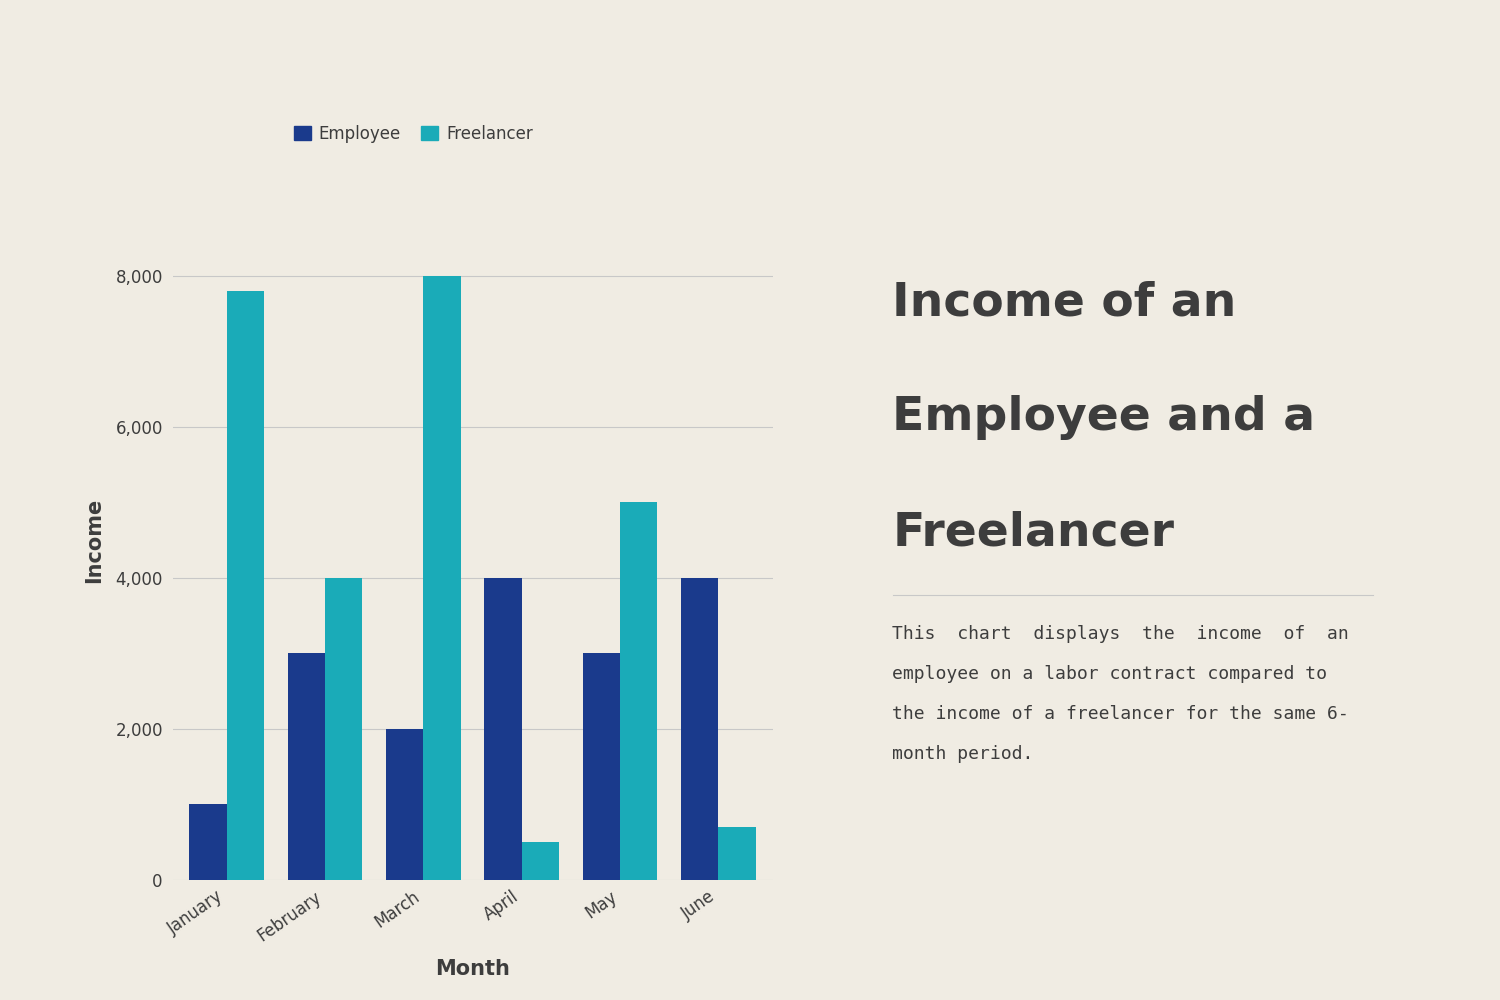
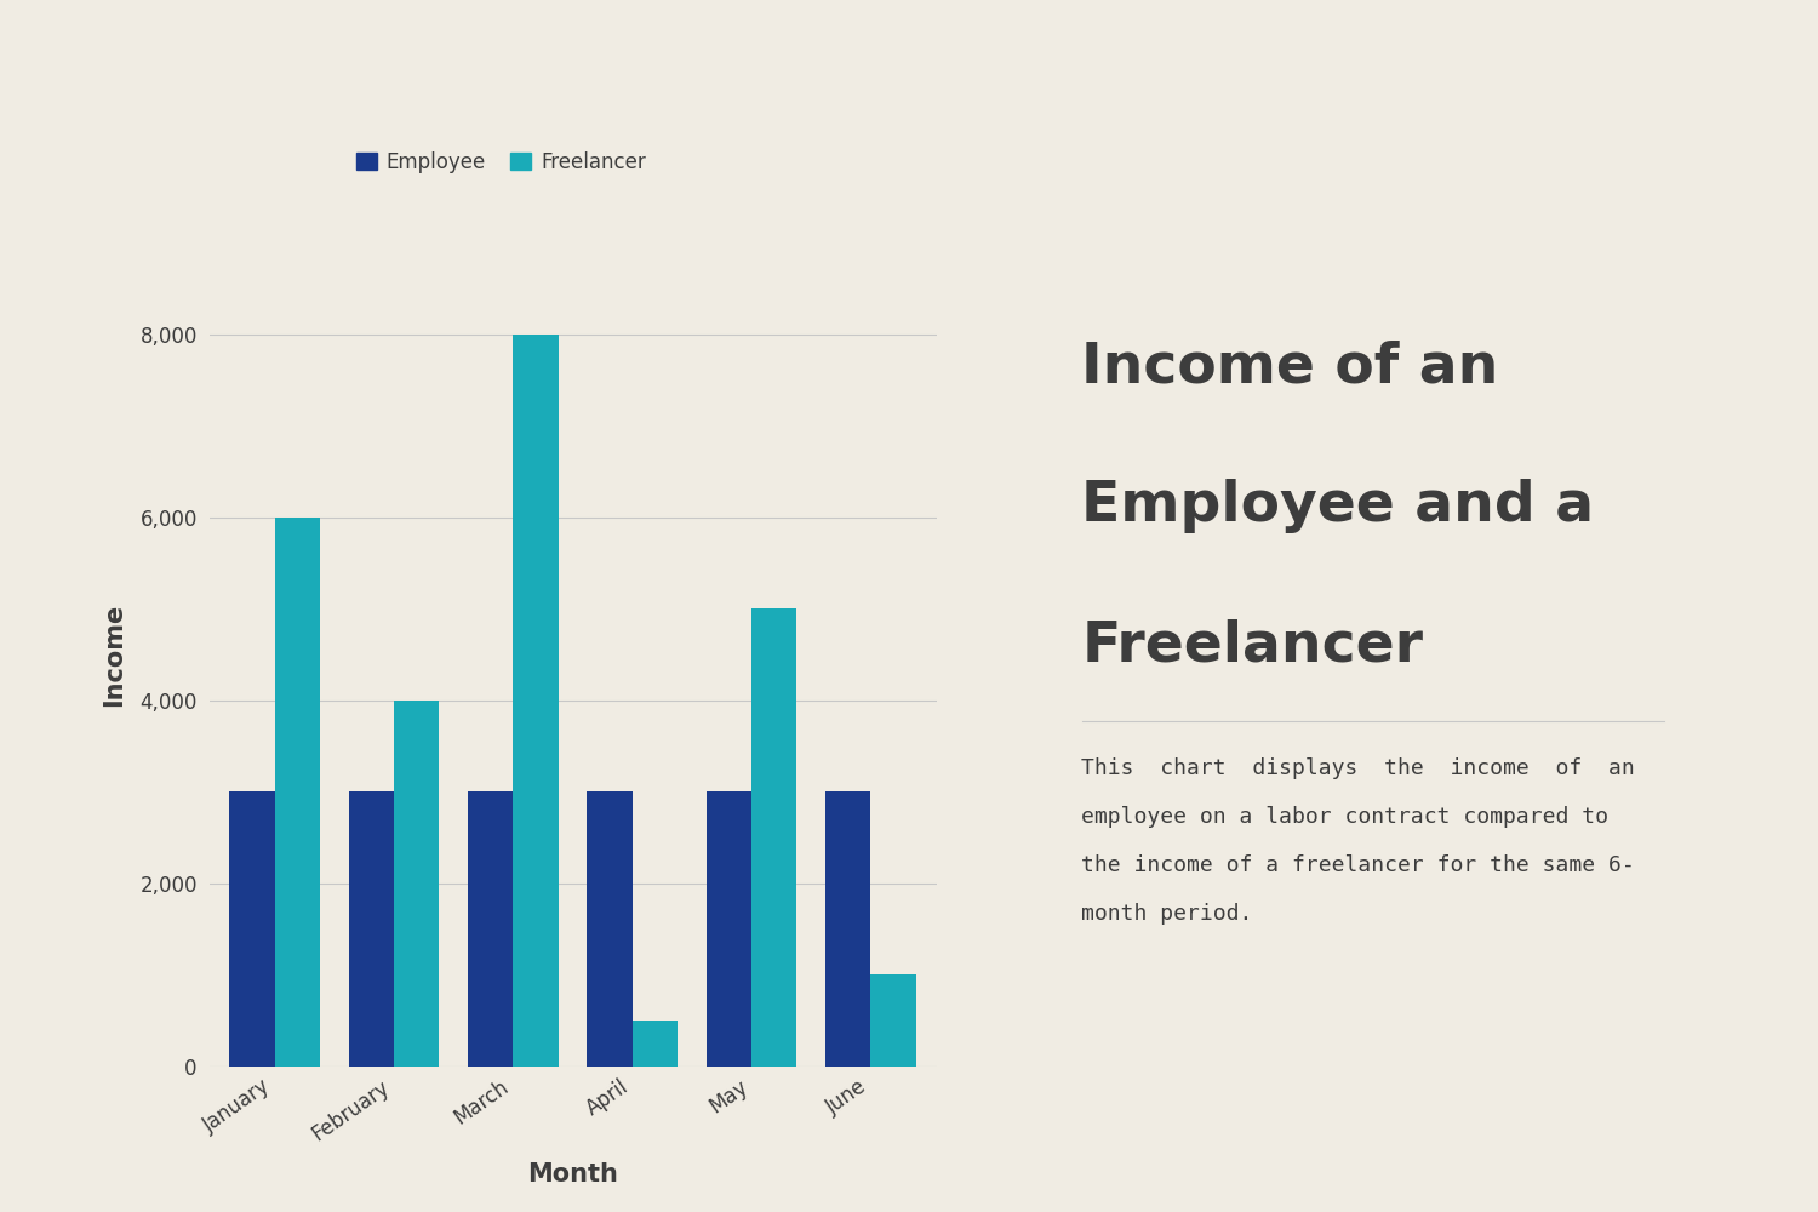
Employee/January: 1,000 -> 3,000
Freelancer/January: 7,800 -> 6,000
Employee/March: 2,000 -> 3,000
Employee/April: 4,000 -> 3,000
Employee/June: 4,000 -> 3,000
Freelancer/June: 700 -> 1,000
